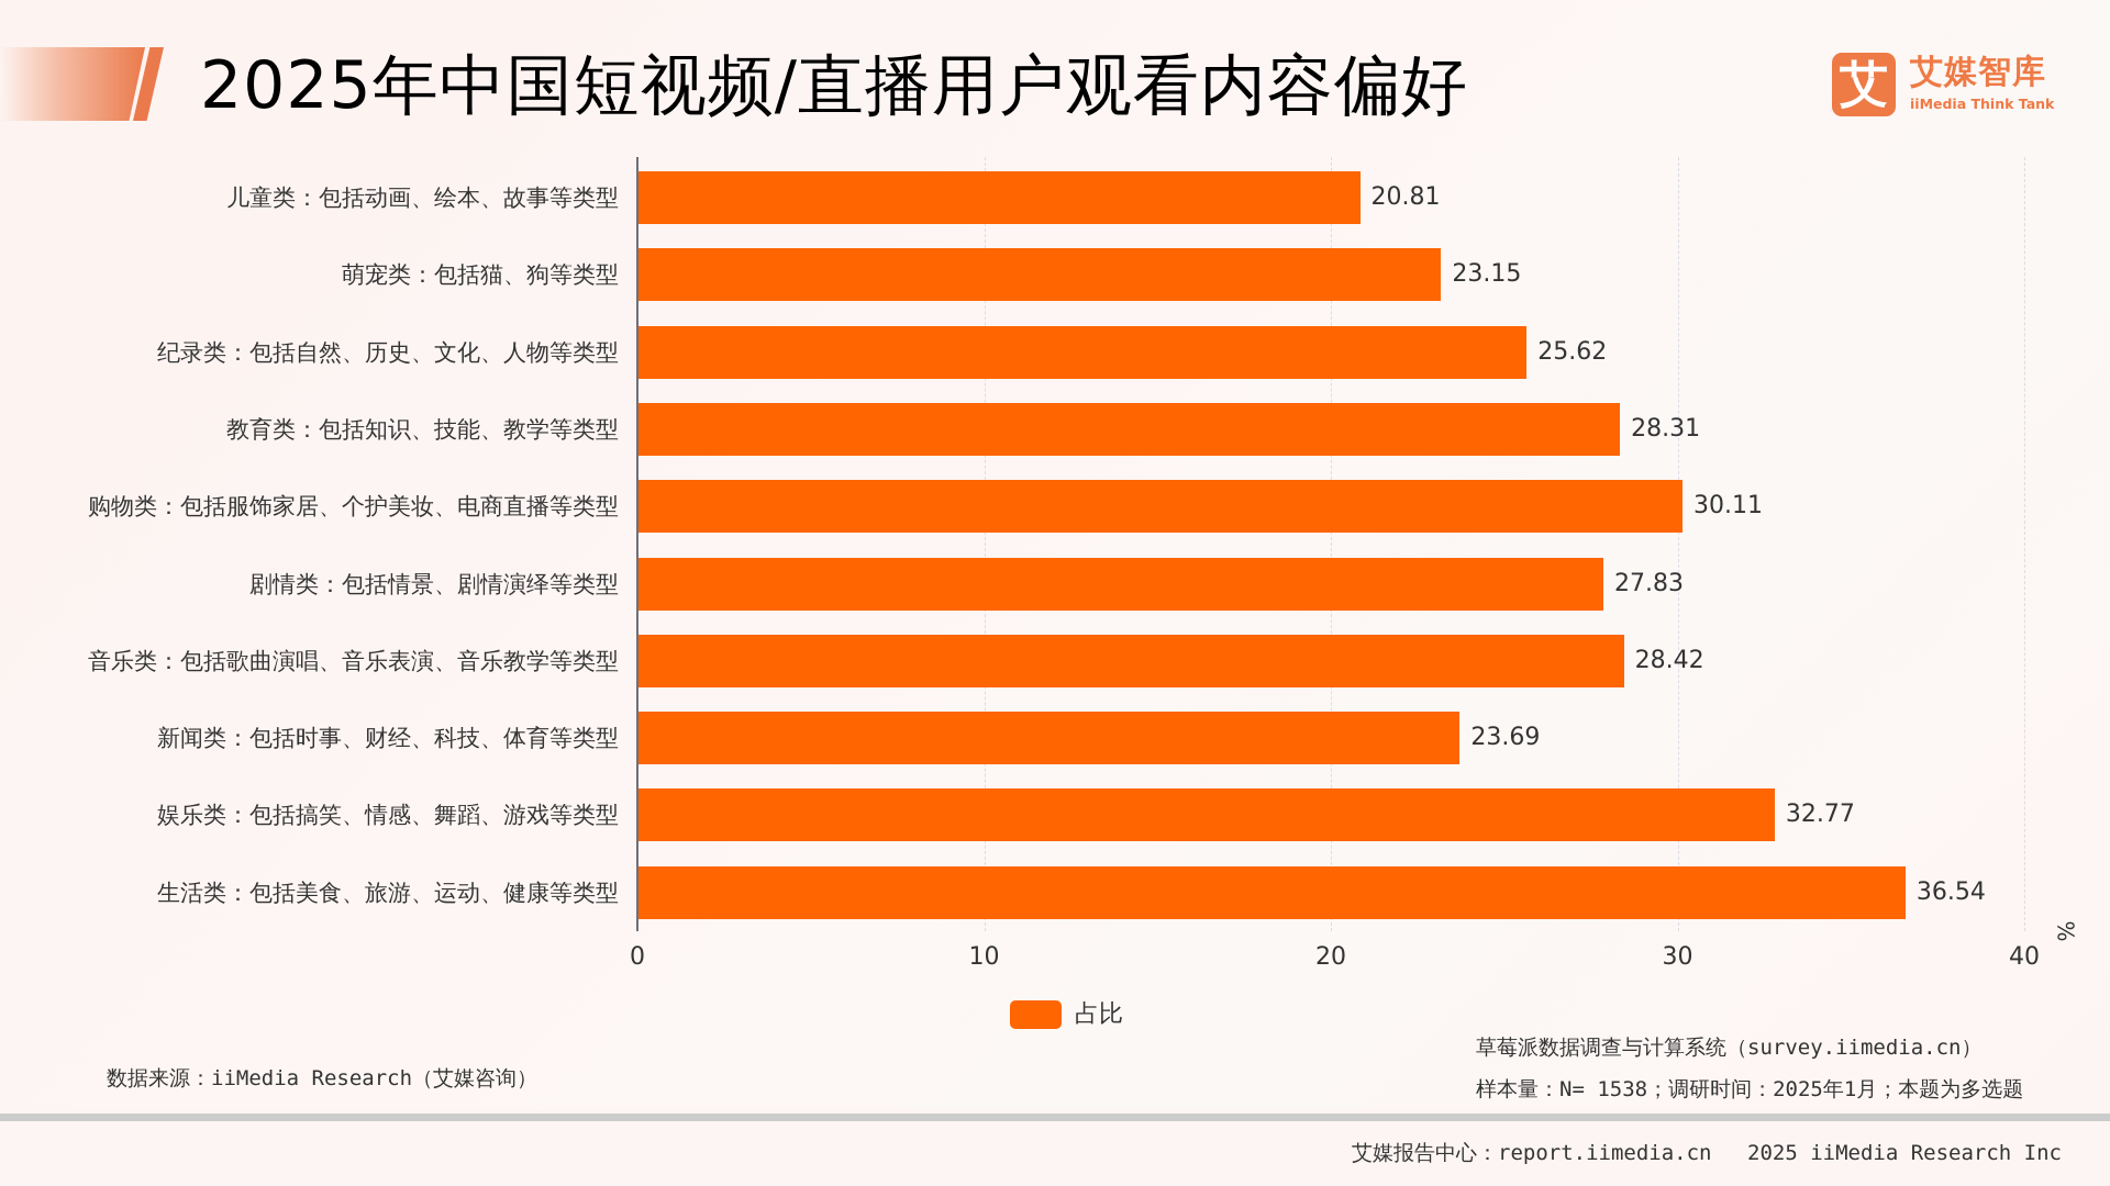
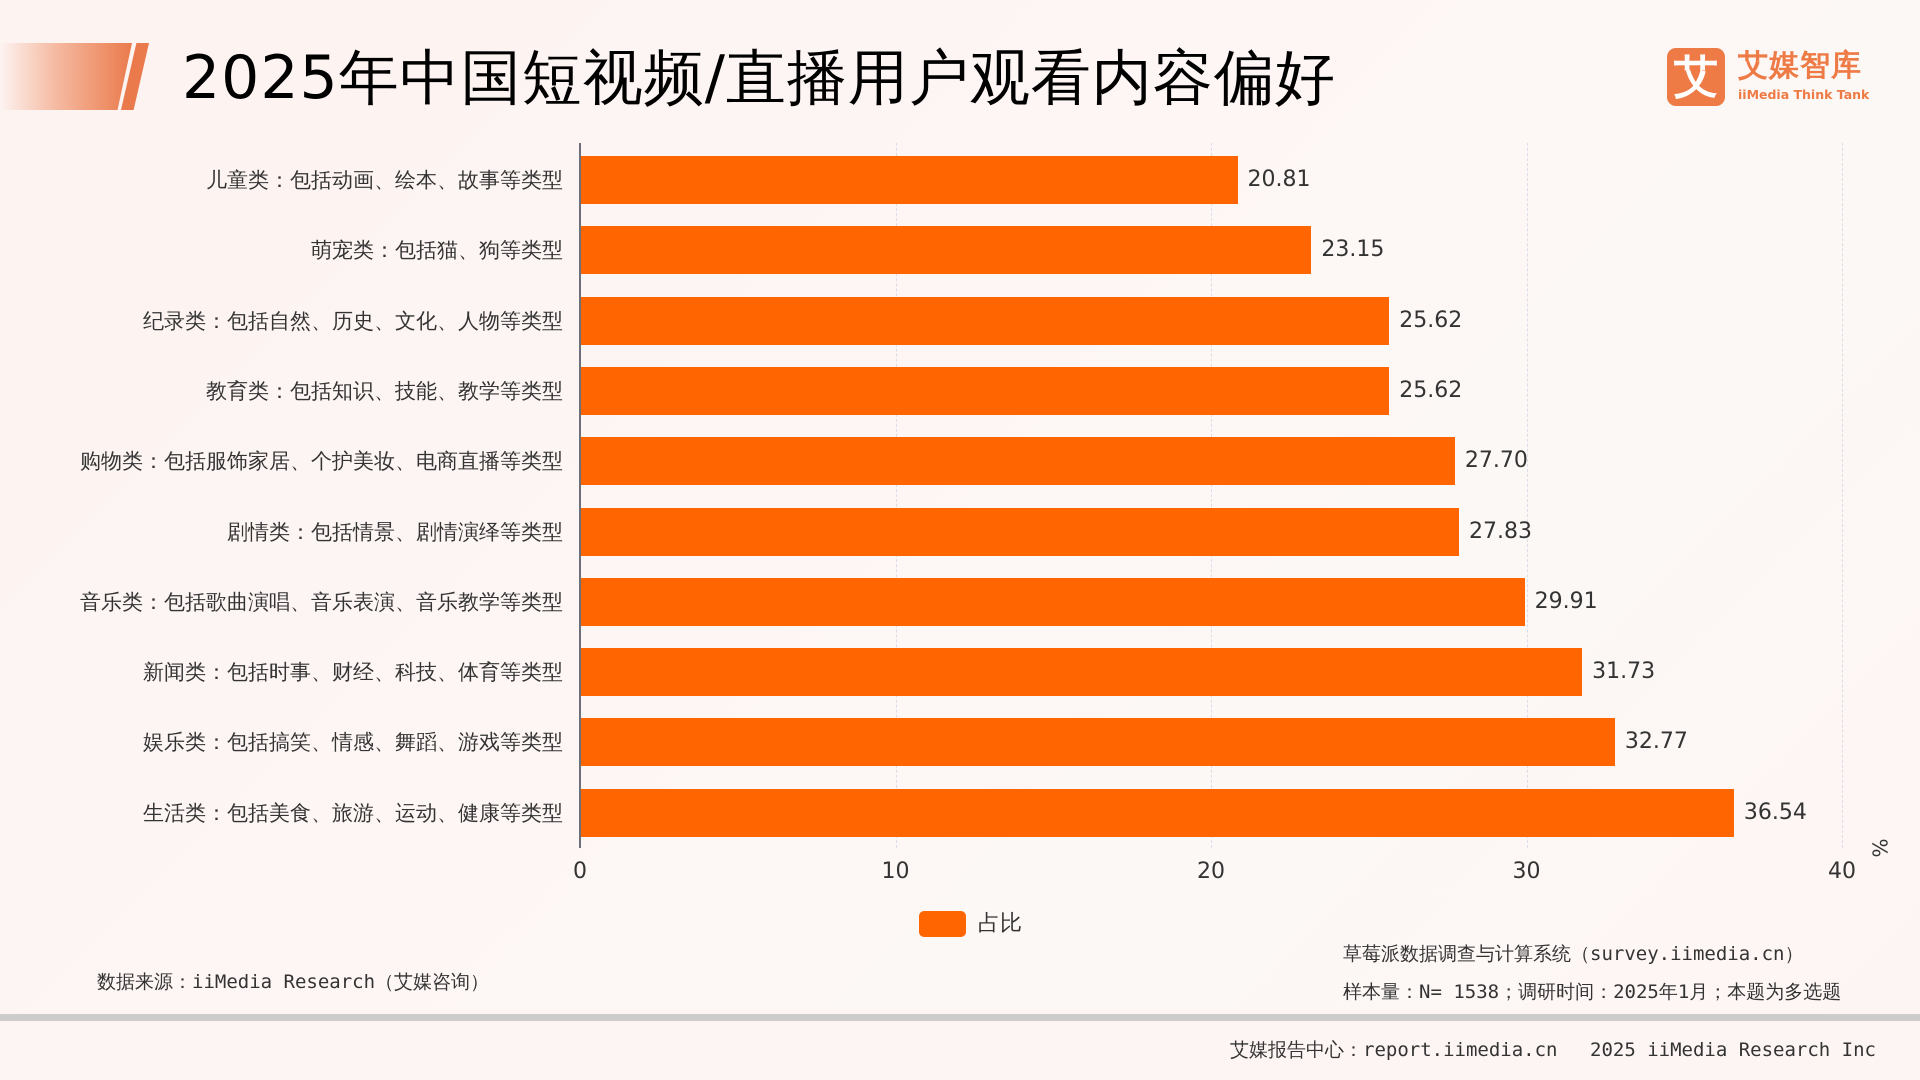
教育类：包括知识、技能、教学等类型: 28.31 -> 25.62
购物类：包括服饰家居、个护美妆、电商直播等类型: 30.11 -> 27.70
音乐类：包括歌曲演唱、音乐表演、音乐教学等类型: 28.42 -> 29.91
新闻类：包括时事、财经、科技、体育等类型: 23.69 -> 31.73
